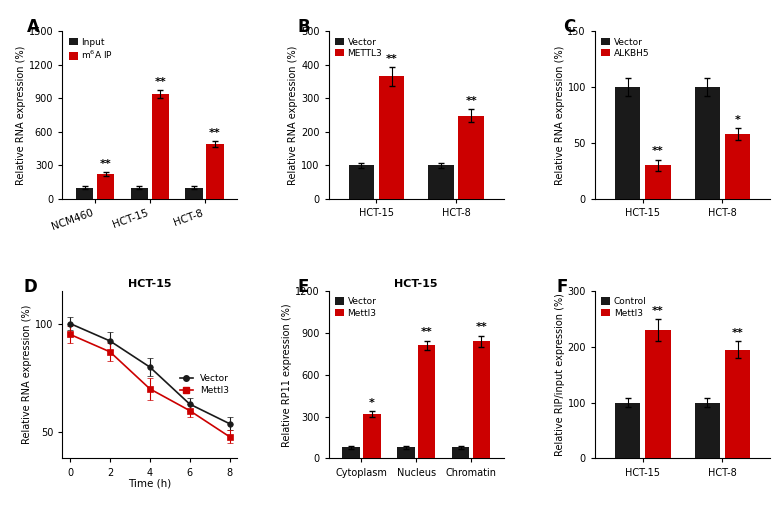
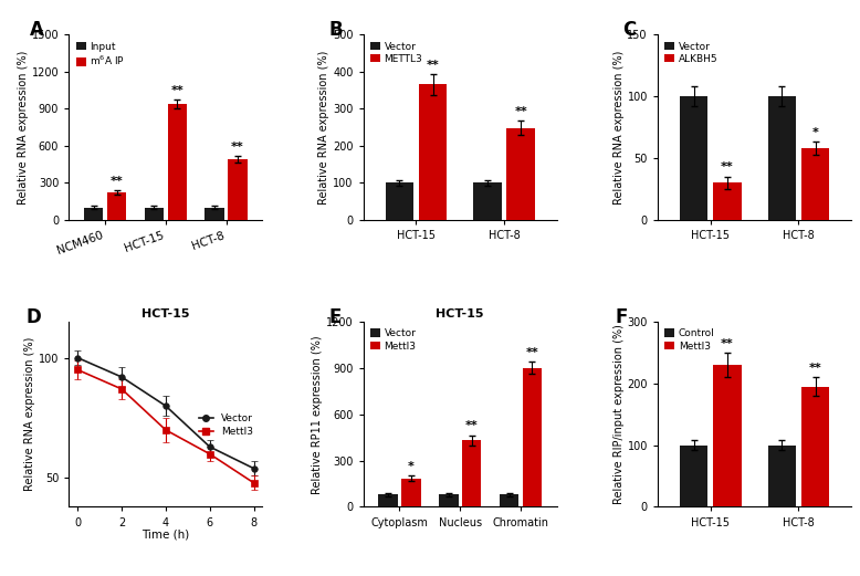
Mettl3/Cytoplasm: 320 -> 180
Mettl3/Nucleus: 810 -> 430
Mettl3/Chromatin: 840 -> 900
